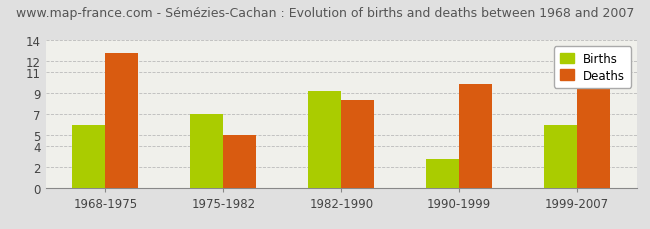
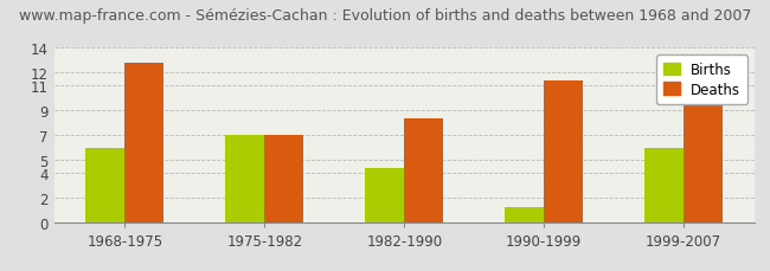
Deaths/1975-1982: 5.0 -> 7.0
Births/1982-1990: 9.2 -> 4.3
Births/1990-1999: 2.7 -> 1.2
Deaths/1990-1999: 9.9 -> 11.4
